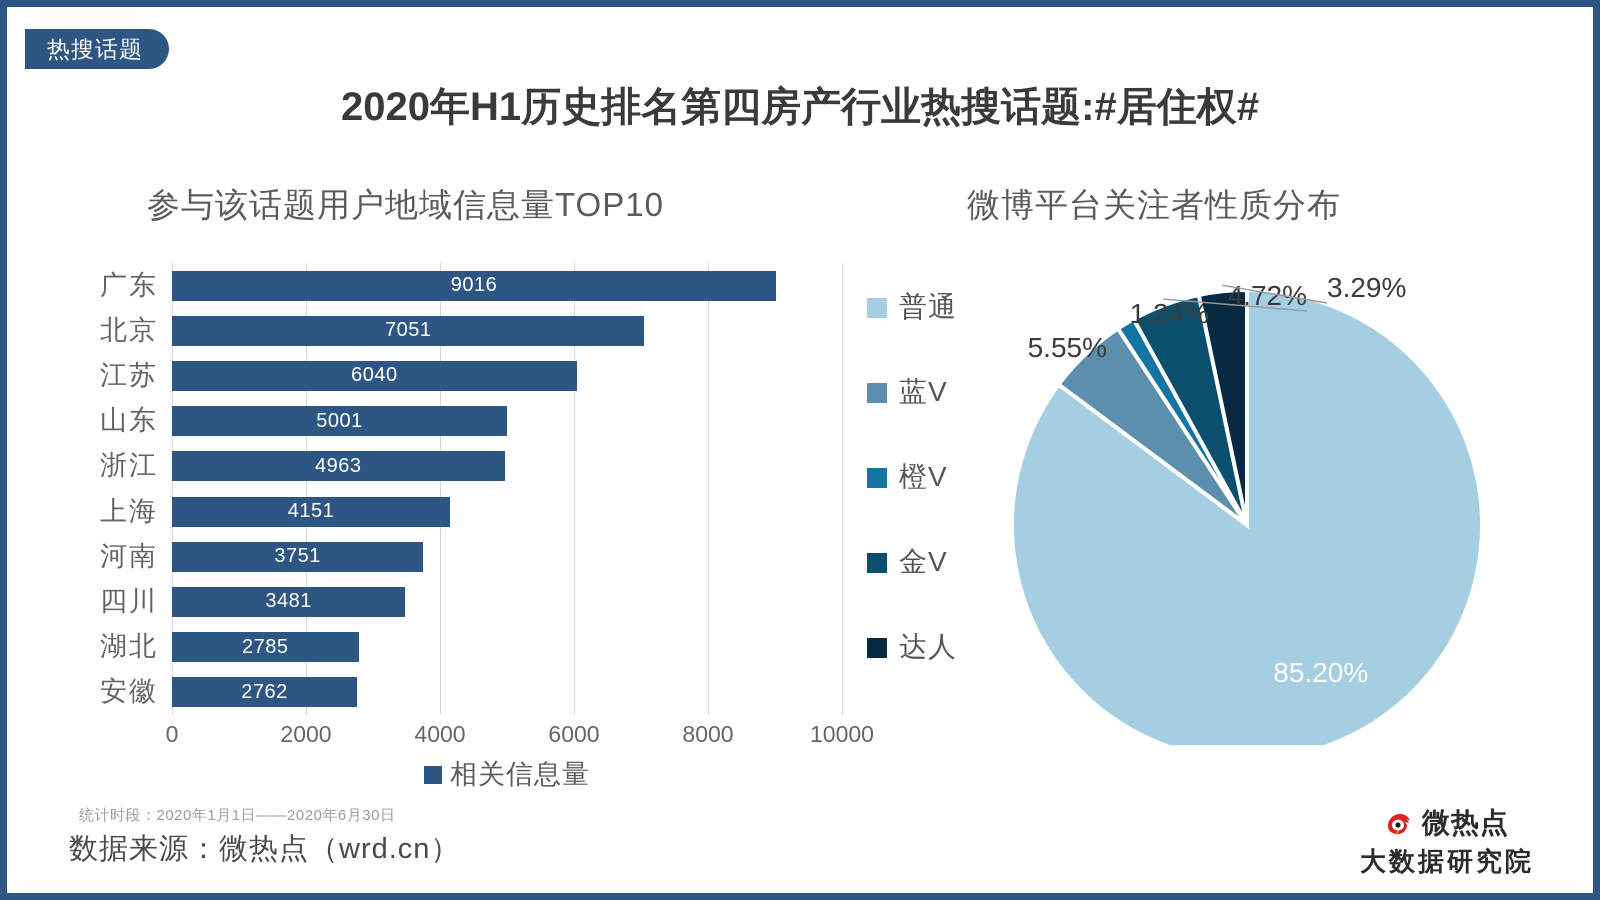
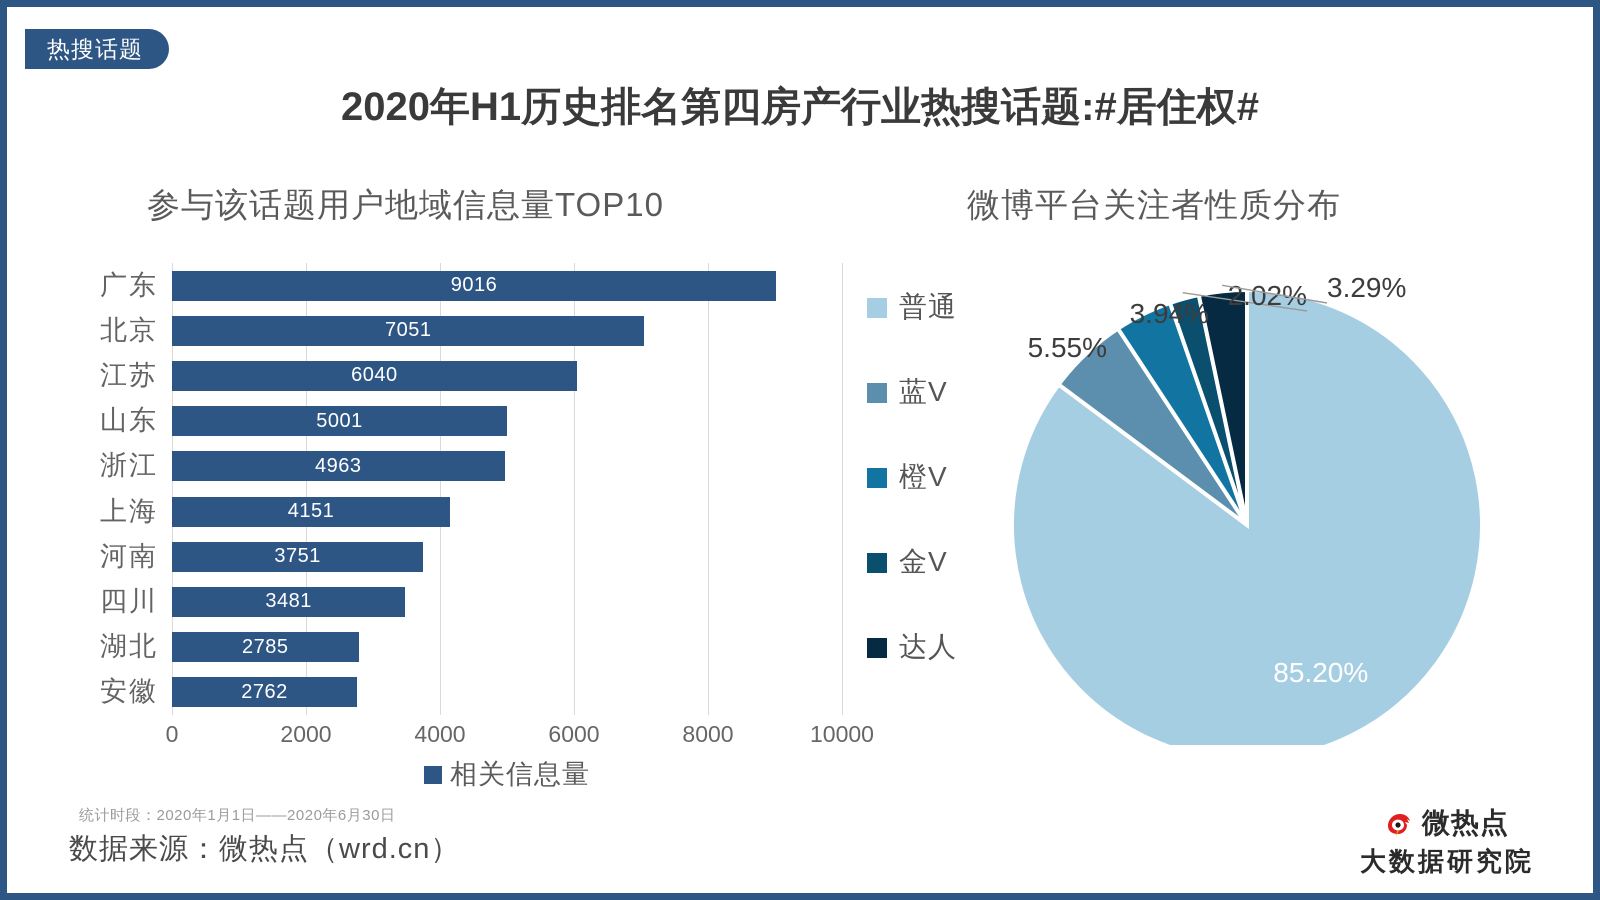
微博平台关注者性质分布/橙V: 1.24% -> 3.94%
微博平台关注者性质分布/金V: 4.72% -> 2.02%
